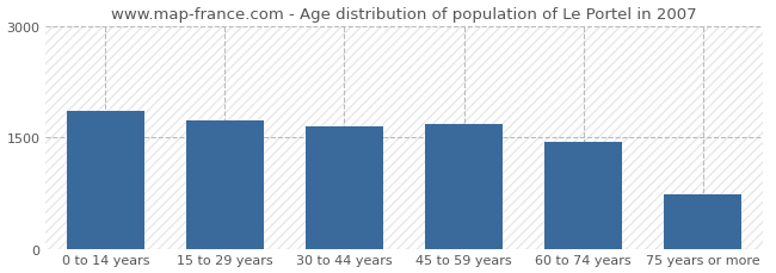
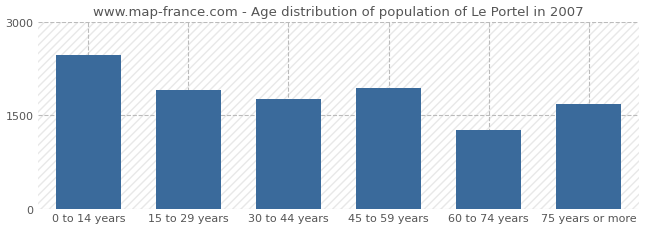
0 to 14 years: 1860 -> 2460
15 to 29 years: 1720 -> 1900
30 to 44 years: 1650 -> 1760
45 to 59 years: 1680 -> 1940
60 to 74 years: 1430 -> 1260
75 years or more: 730 -> 1680
